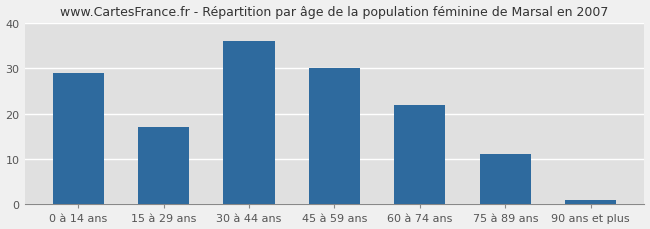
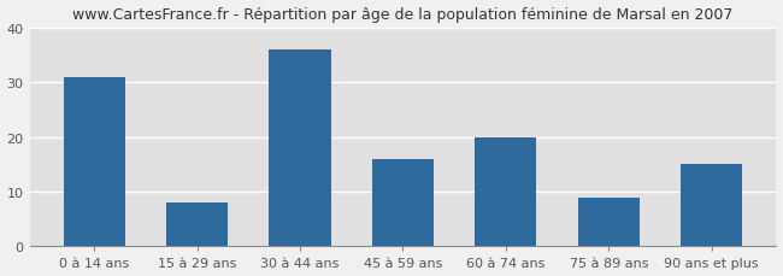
0 à 14 ans: 29 -> 31
15 à 29 ans: 17 -> 8
45 à 59 ans: 30 -> 16
60 à 74 ans: 22 -> 20
75 à 89 ans: 11 -> 9
90 ans et plus: 1 -> 15
